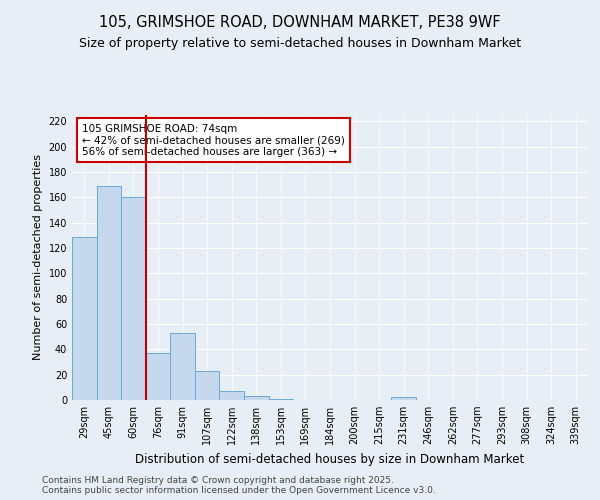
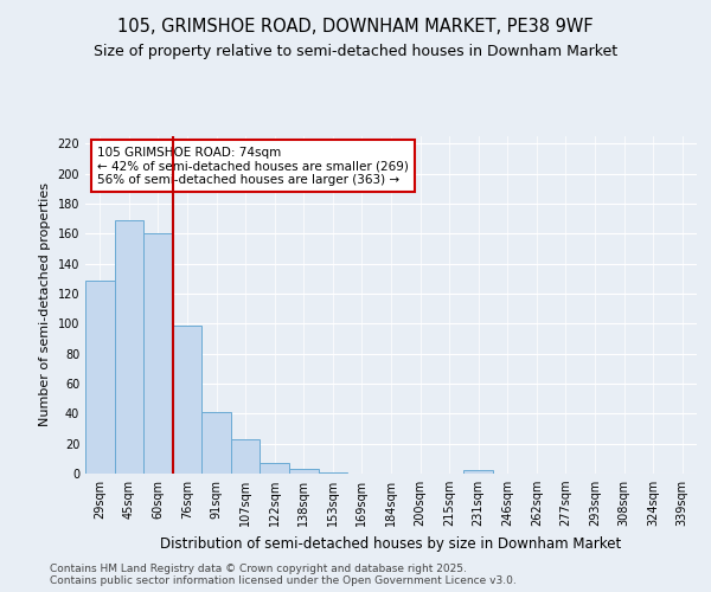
76sqm: 37 -> 99
91sqm: 53 -> 41
